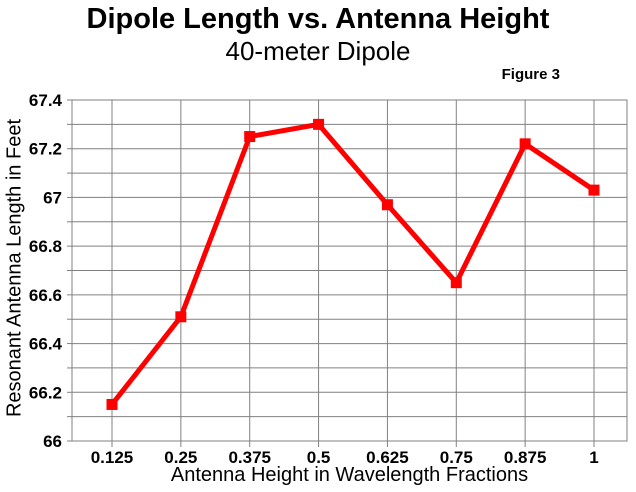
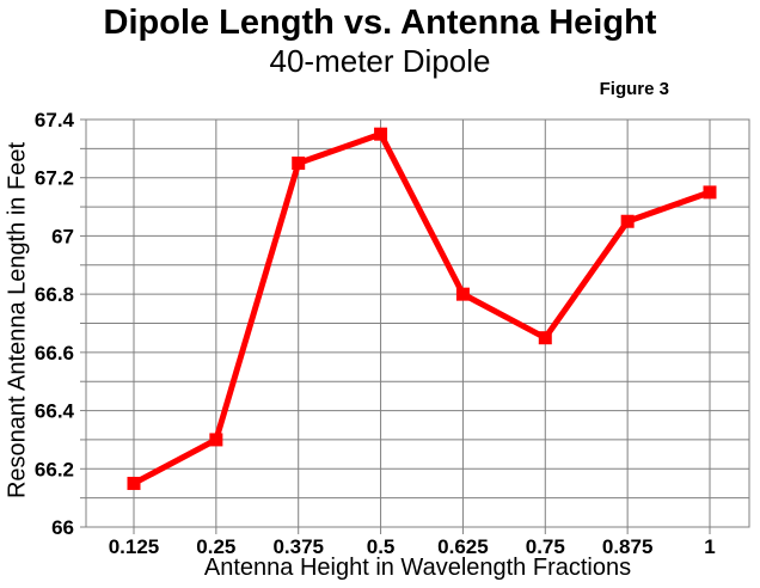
0.25: 66.51 -> 66.30
0.5: 67.30 -> 67.35
0.625: 66.97 -> 66.80
0.875: 67.22 -> 67.05
1: 67.03 -> 67.15
